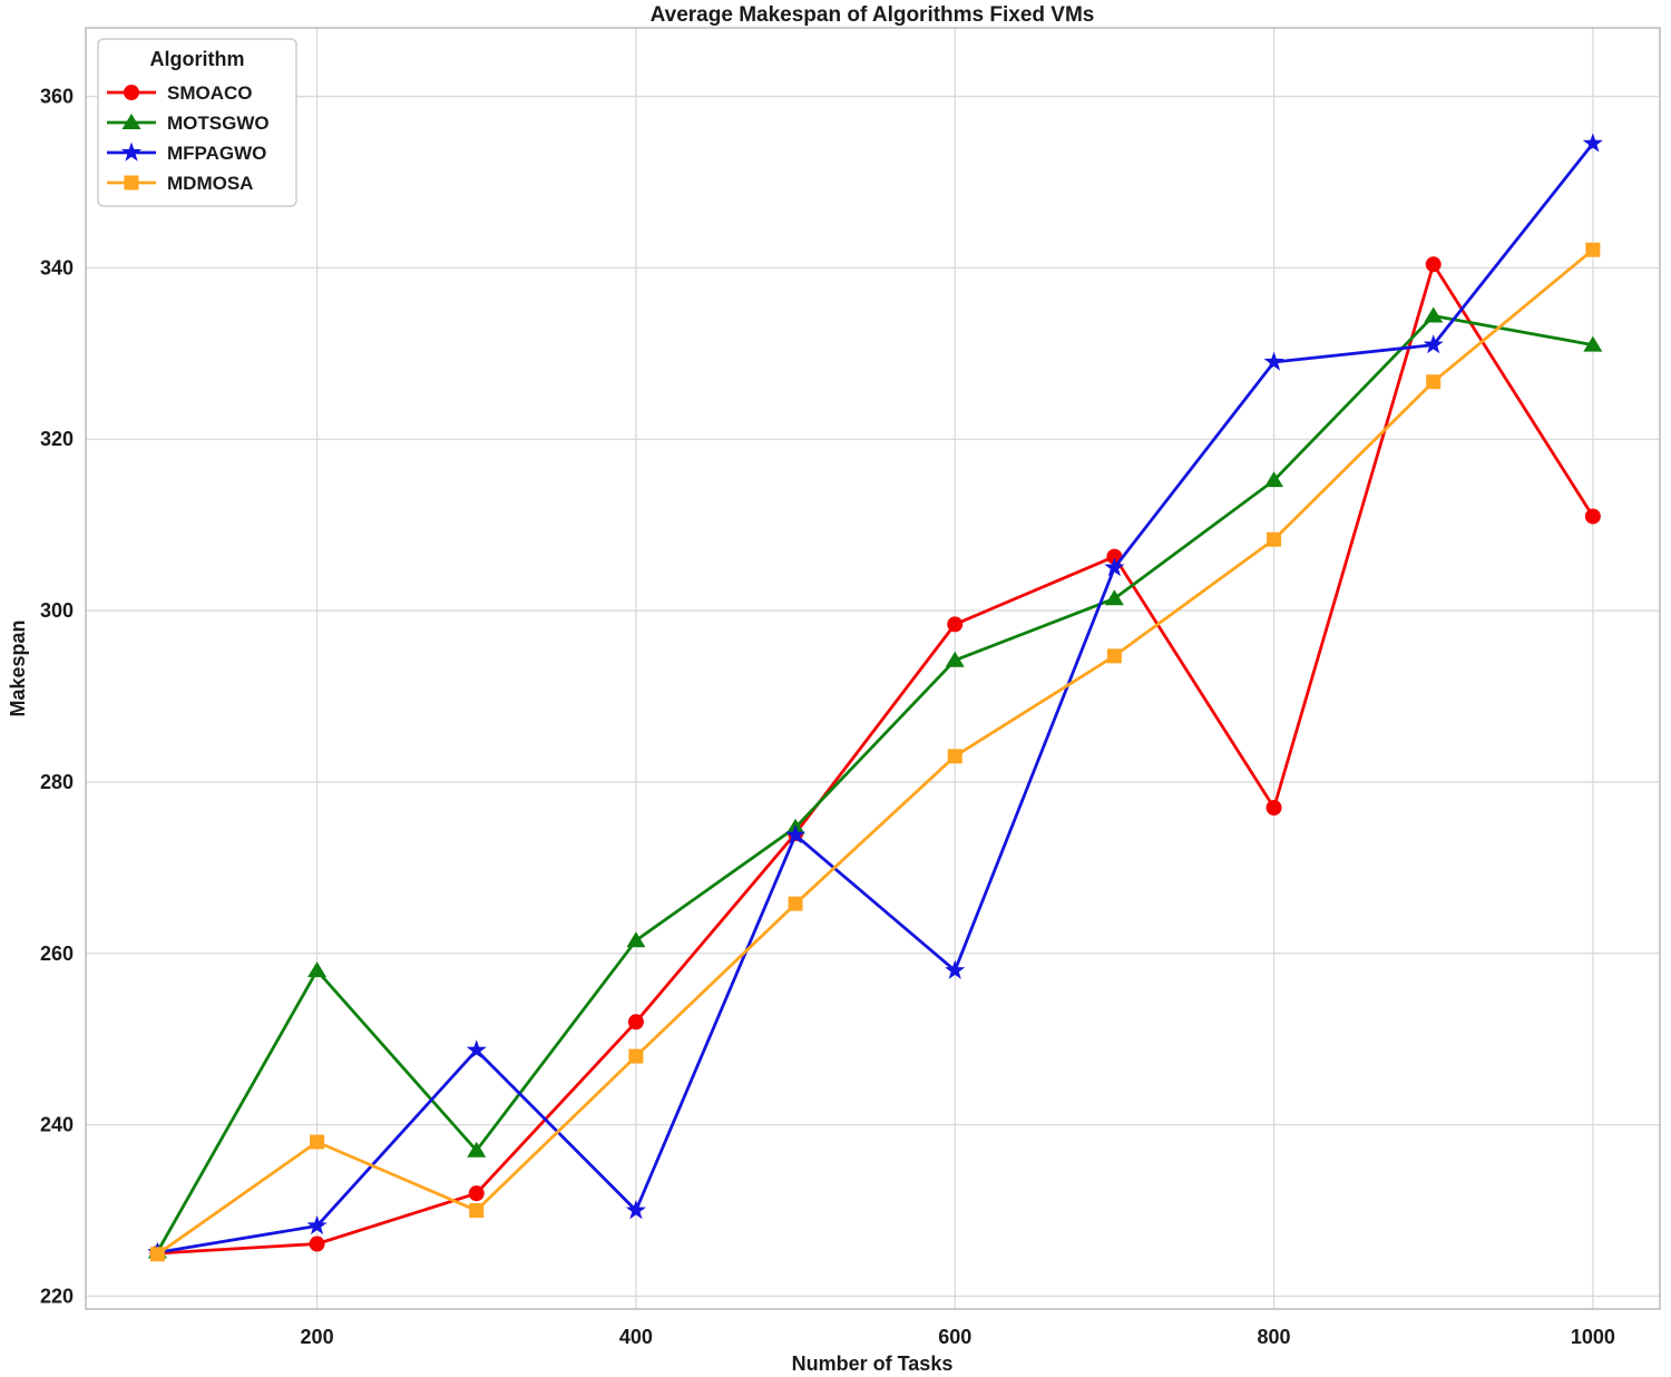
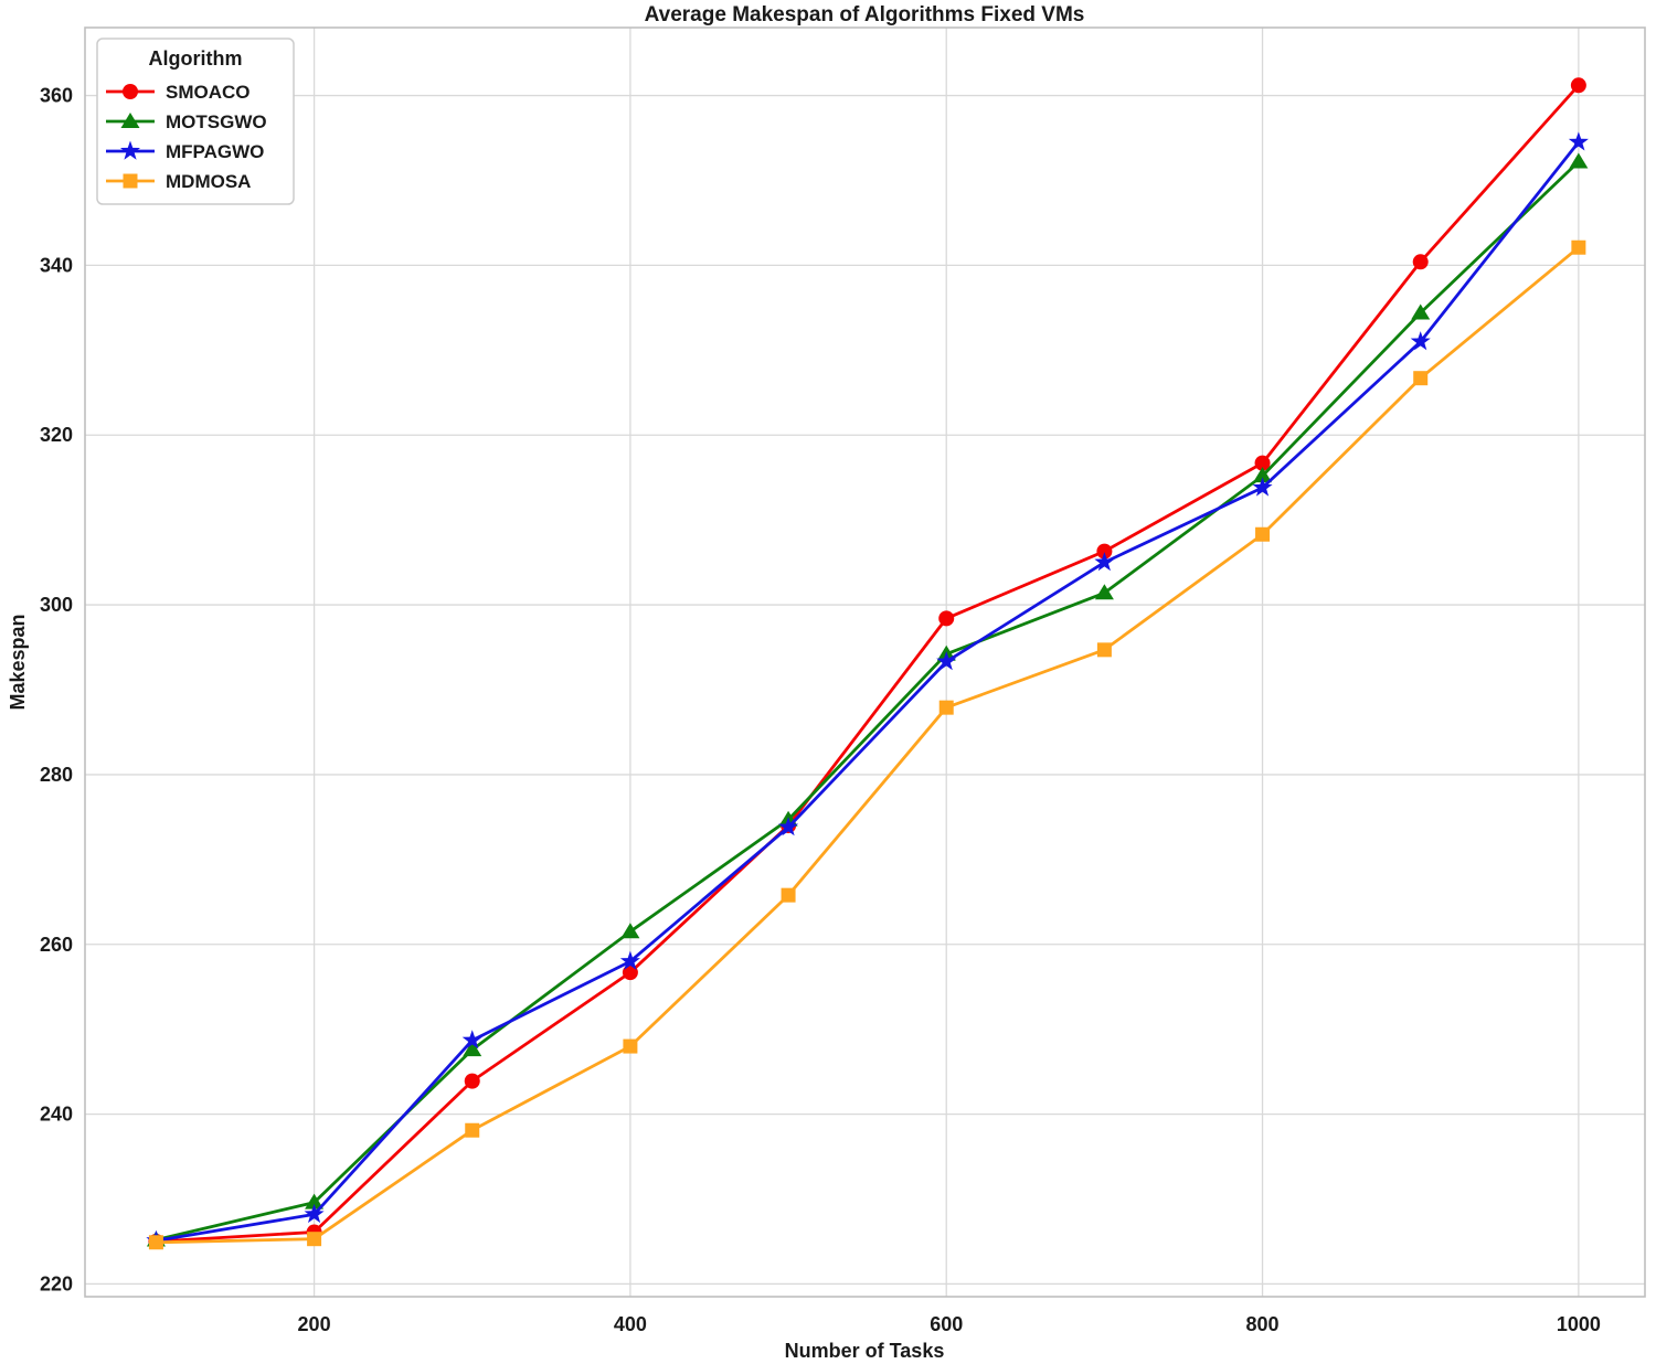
MOTSGWO/200: 258 -> 230
MDMOSA/200: 238 -> 225
SMOACO/300: 232 -> 244
MOTSGWO/300: 237 -> 248
MDMOSA/300: 230 -> 238
SMOACO/400: 252 -> 257
MFPAGWO/400: 230 -> 258
MFPAGWO/600: 258 -> 293
MDMOSA/600: 283 -> 288
SMOACO/800: 277 -> 317
MFPAGWO/800: 329 -> 314
SMOACO/1000: 311 -> 361
MOTSGWO/1000: 331 -> 352
